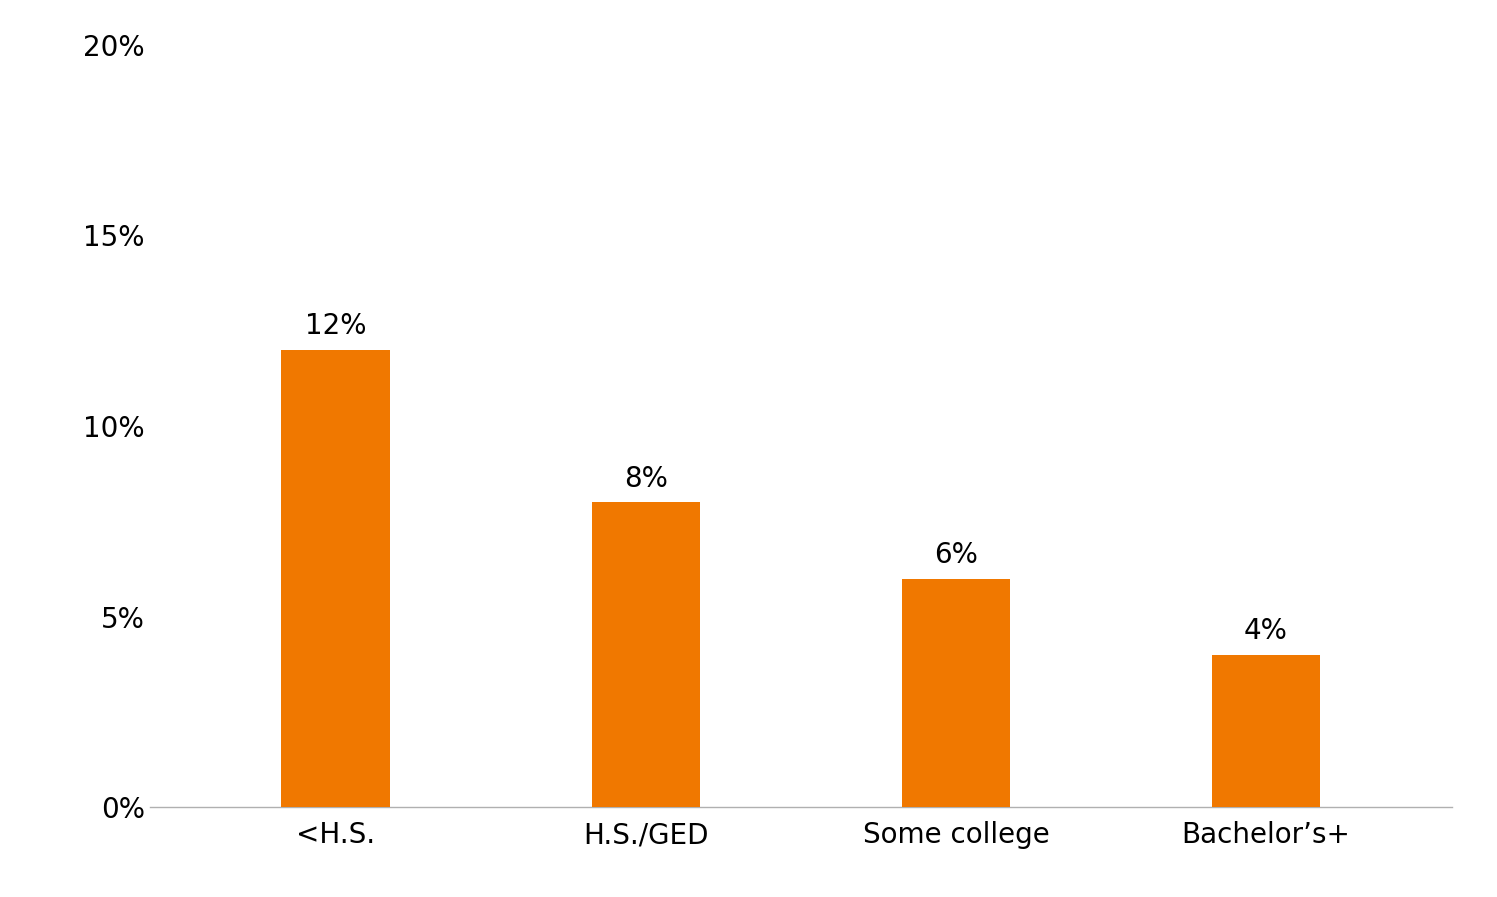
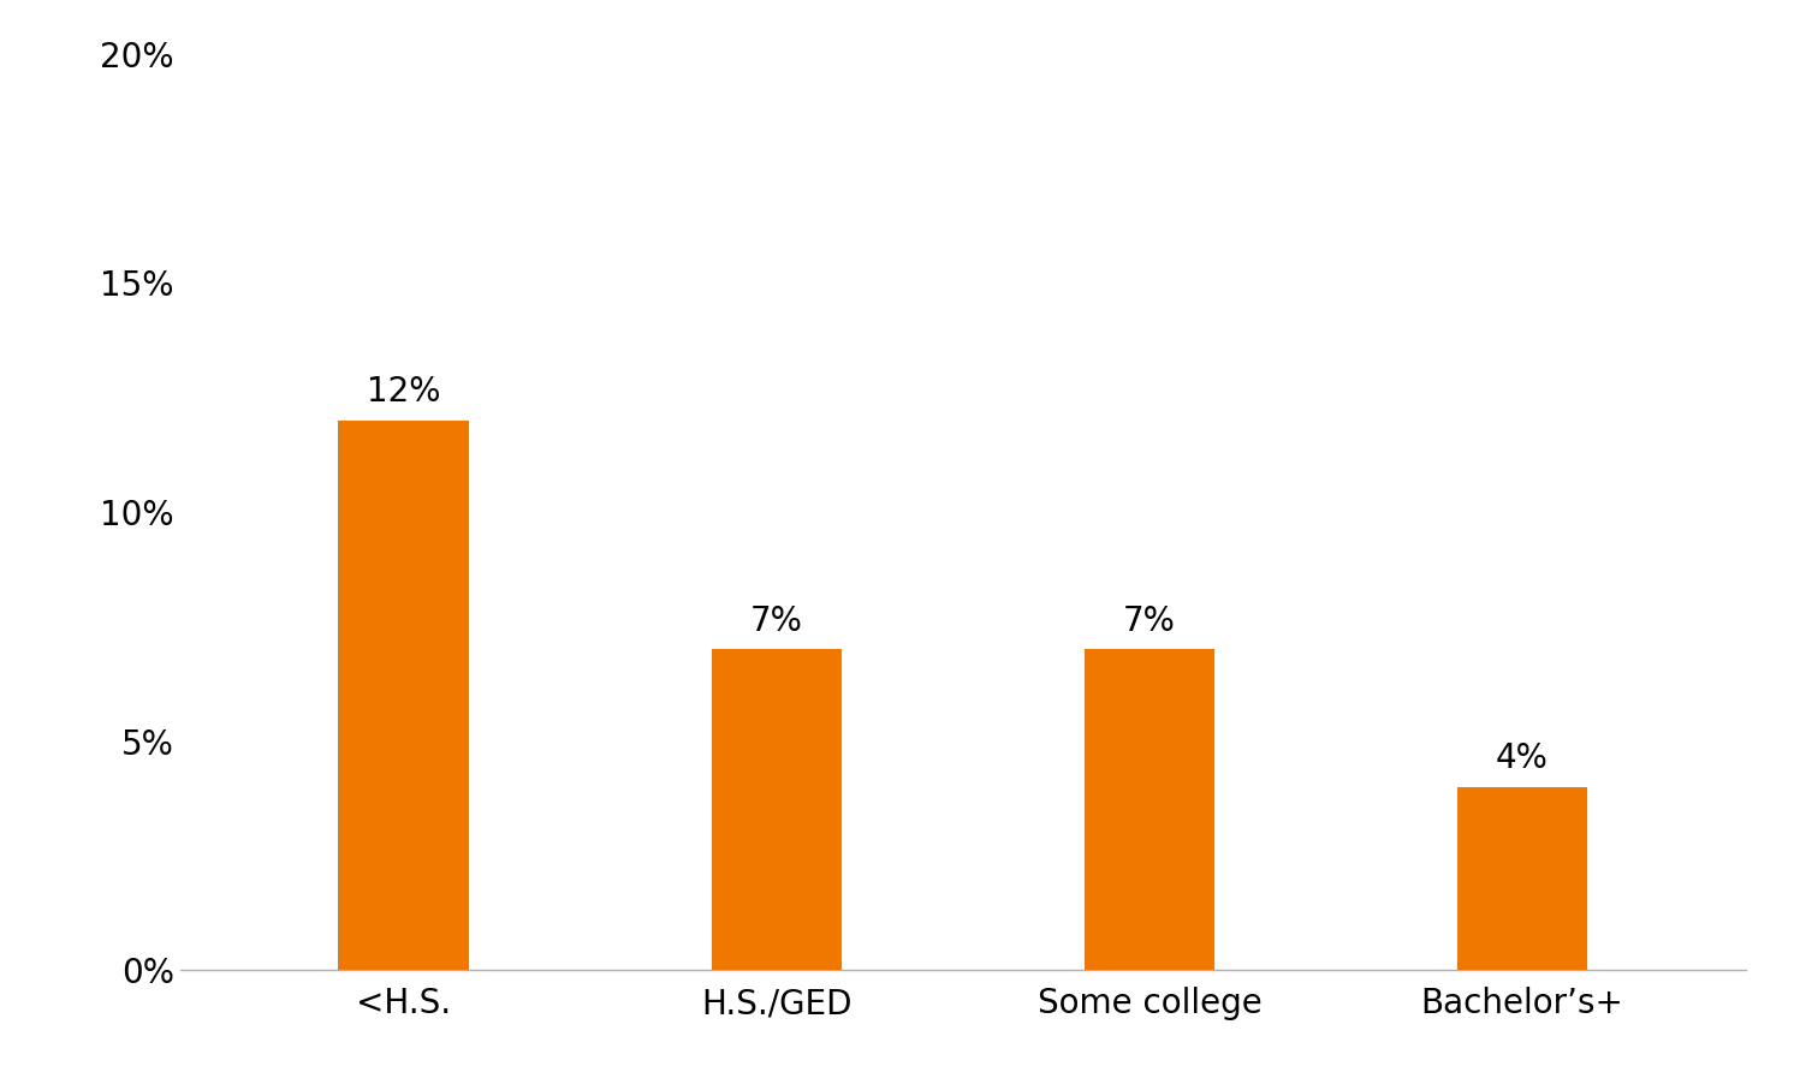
H.S./GED: 8% -> 7%
Some college: 6% -> 7%
